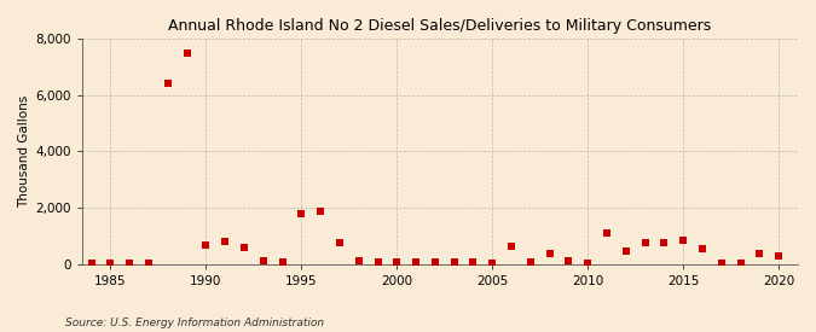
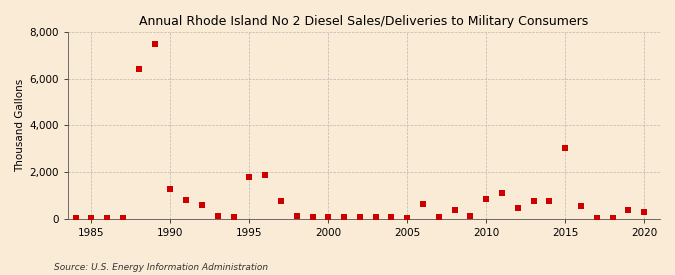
1990: 680 -> 1,300
2010: 50 -> 850
2015: 870 -> 3,050
